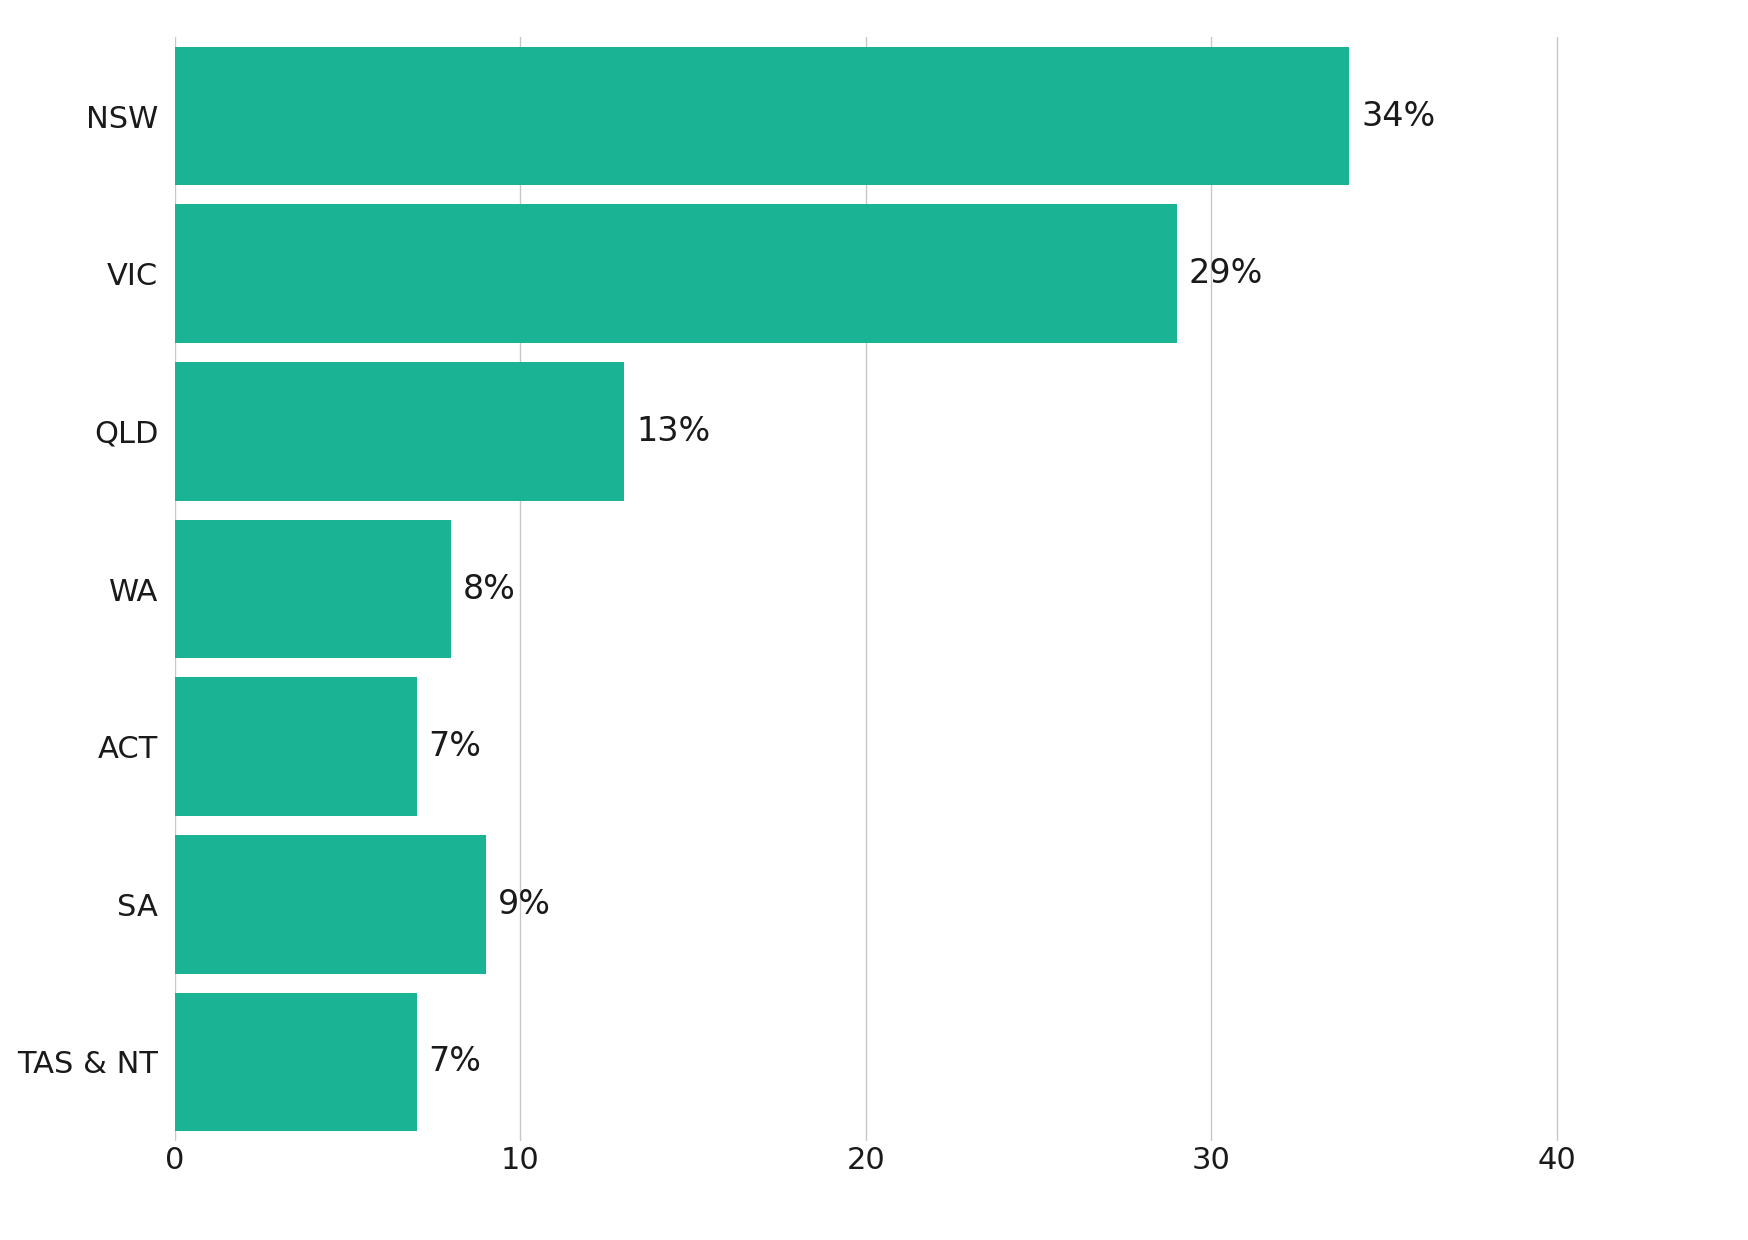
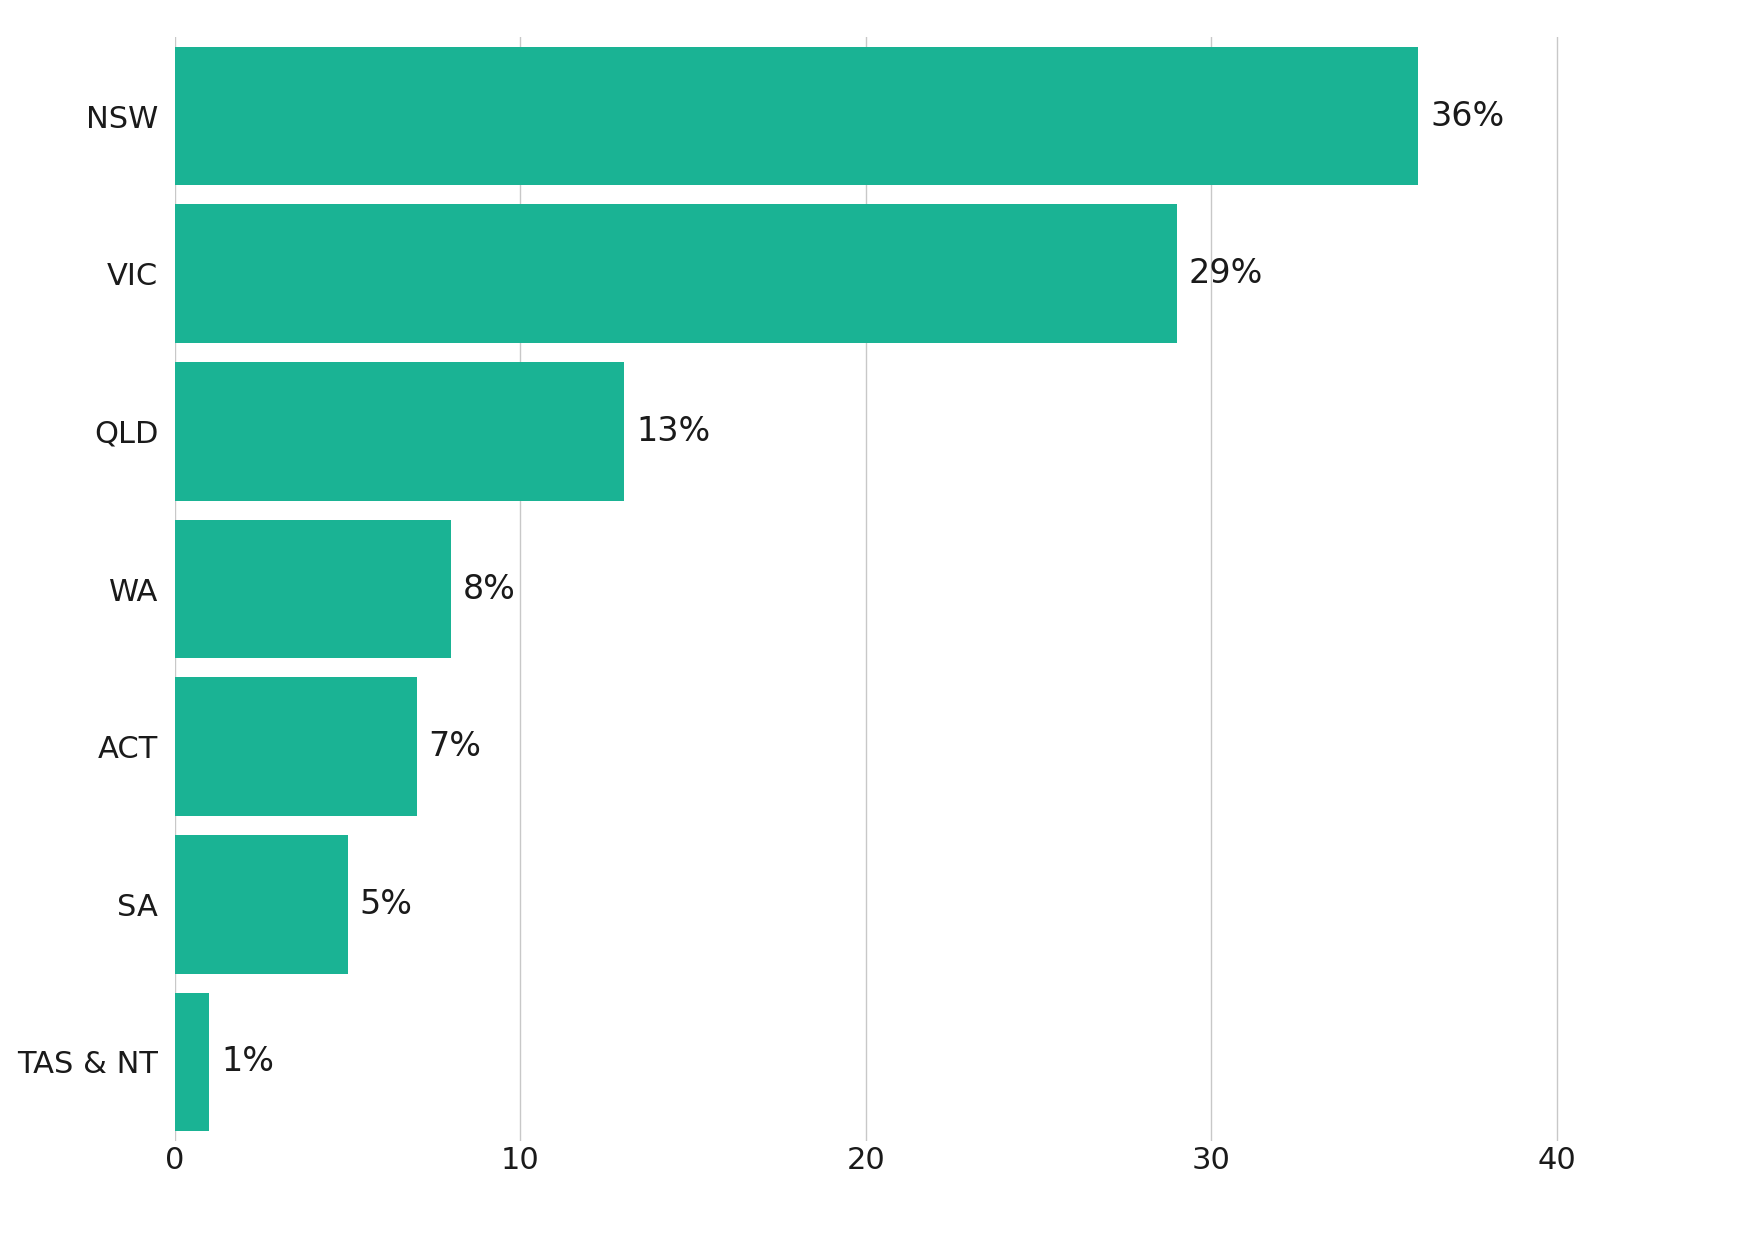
NSW: 34% -> 36%
SA: 9% -> 5%
TAS & NT: 7% -> 1%
